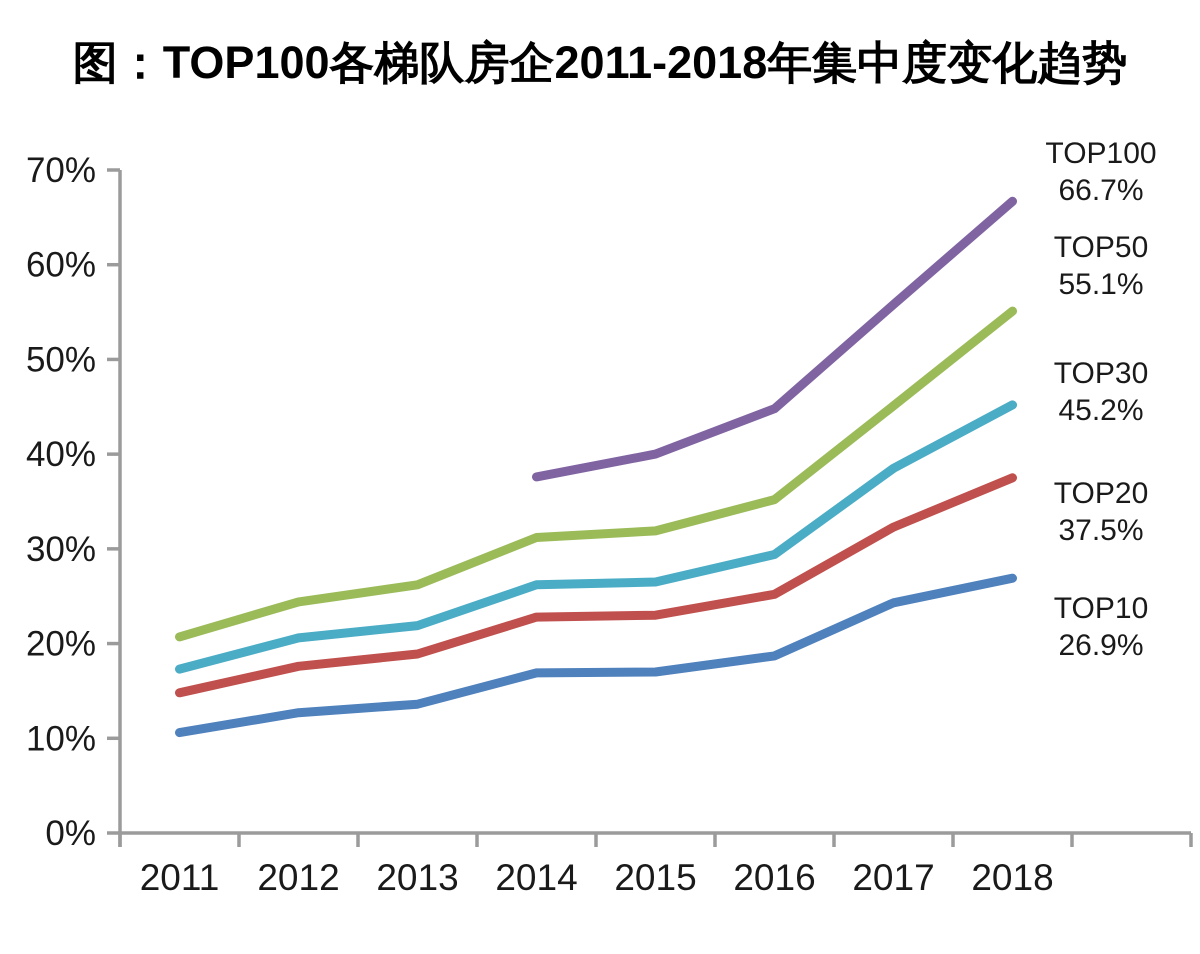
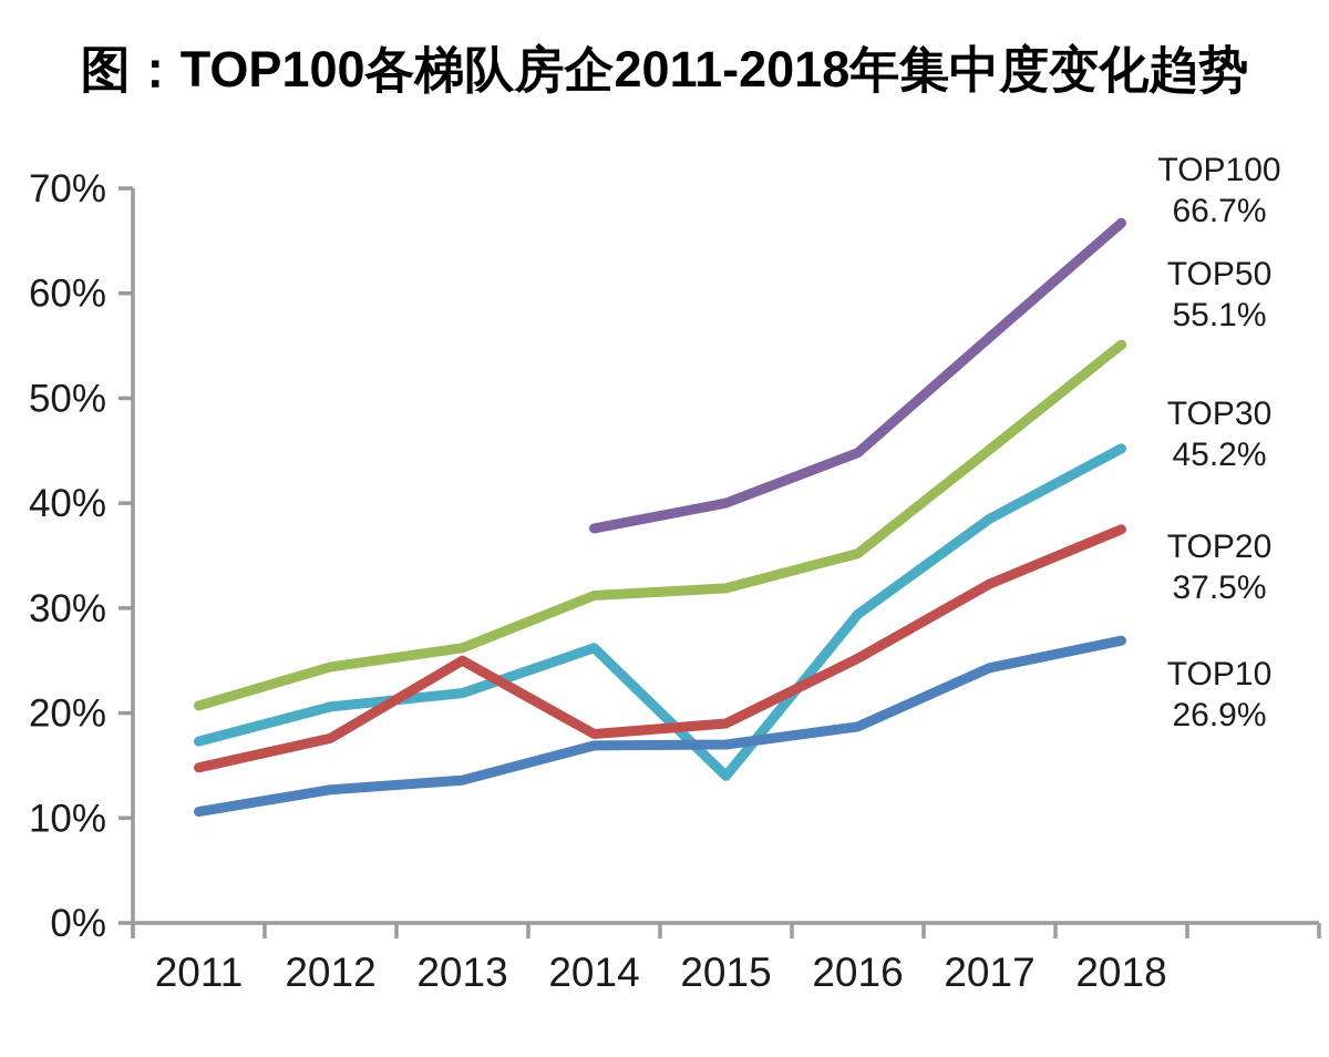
TOP20/2013: 19% -> 25%
TOP20/2014: 23% -> 18%
TOP30/2015: 26% -> 14%
TOP20/2015: 23% -> 19%
